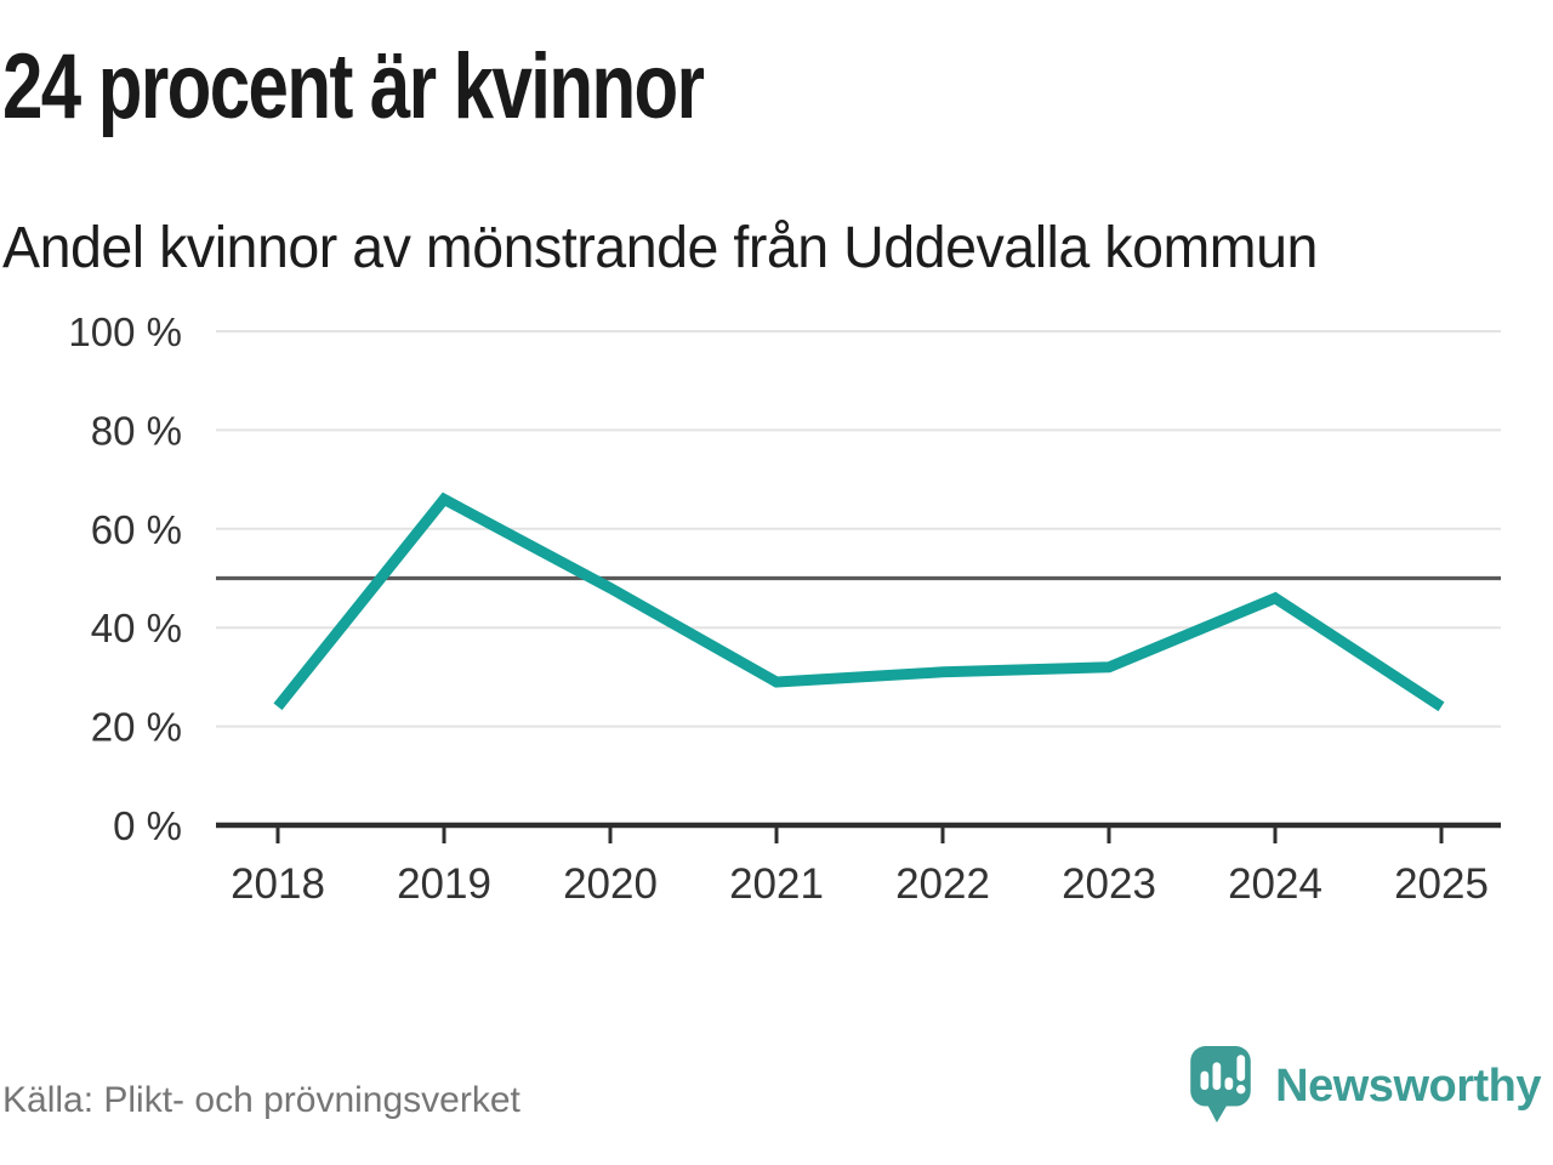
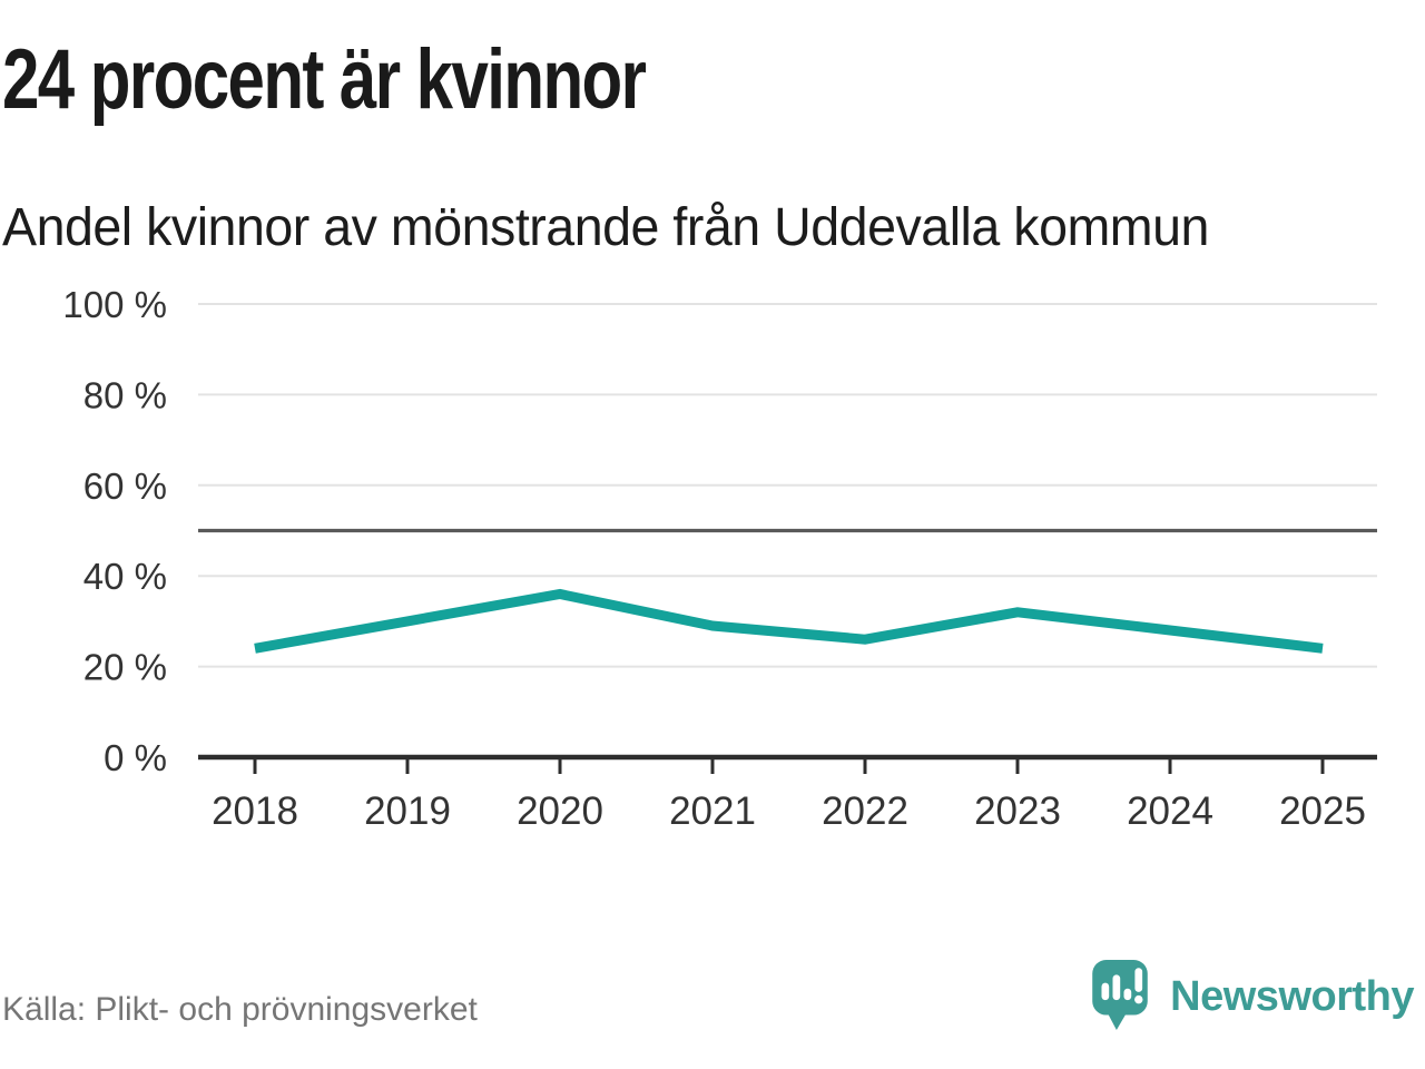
2019: 66% -> 30%
2020: 48% -> 36%
2022: 31% -> 26%
2024: 46% -> 28%
